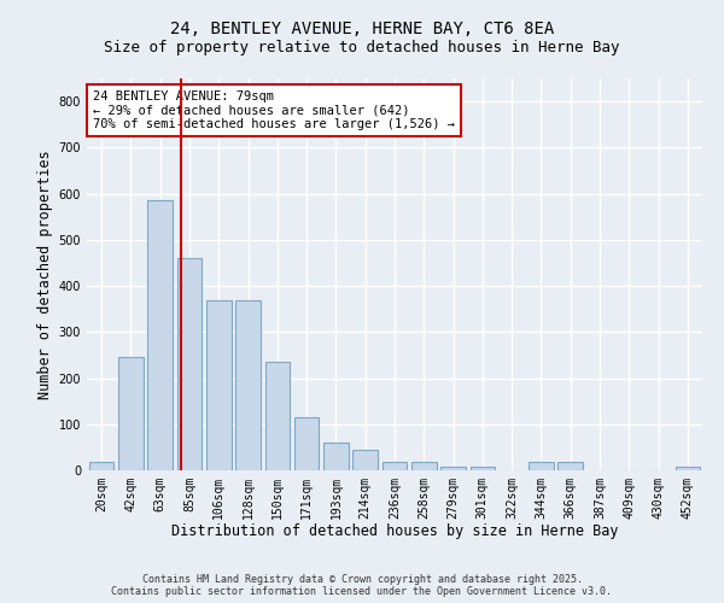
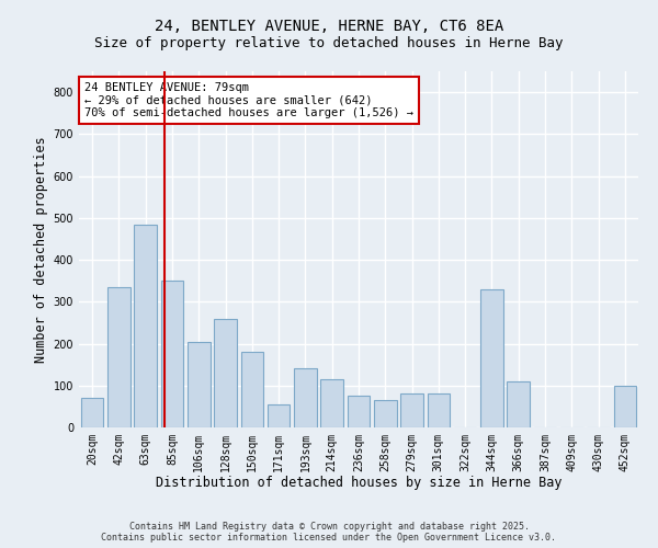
20sqm: 18 -> 70
42sqm: 245 -> 335
63sqm: 585 -> 485
85sqm: 460 -> 350
106sqm: 370 -> 205
128sqm: 370 -> 260
150sqm: 235 -> 180
171sqm: 115 -> 55
193sqm: 60 -> 140
214sqm: 45 -> 115
236sqm: 18 -> 75
258sqm: 18 -> 65
279sqm: 8 -> 80
301sqm: 8 -> 80
344sqm: 18 -> 330
366sqm: 18 -> 110
452sqm: 8 -> 100
